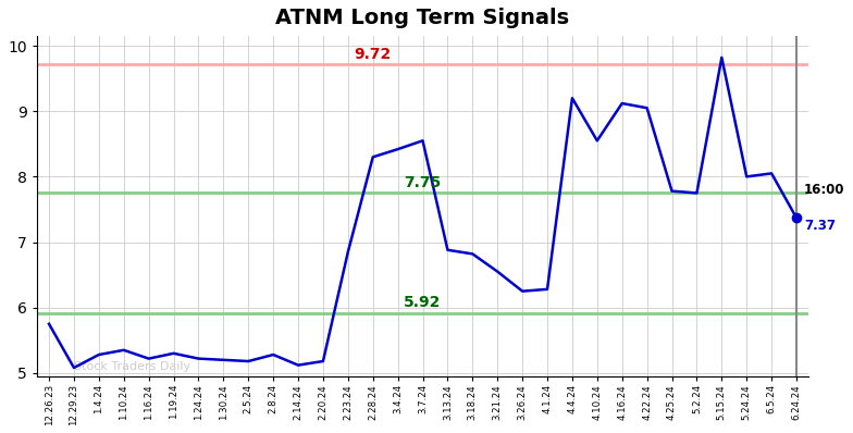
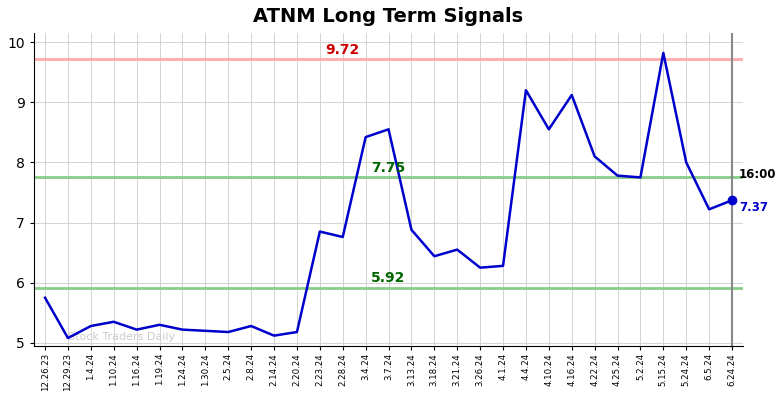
2.28.24: 8.30 -> 6.76
3.18.24: 6.82 -> 6.44
4.22.24: 9.05 -> 8.10
6.5.24: 8.05 -> 7.22
